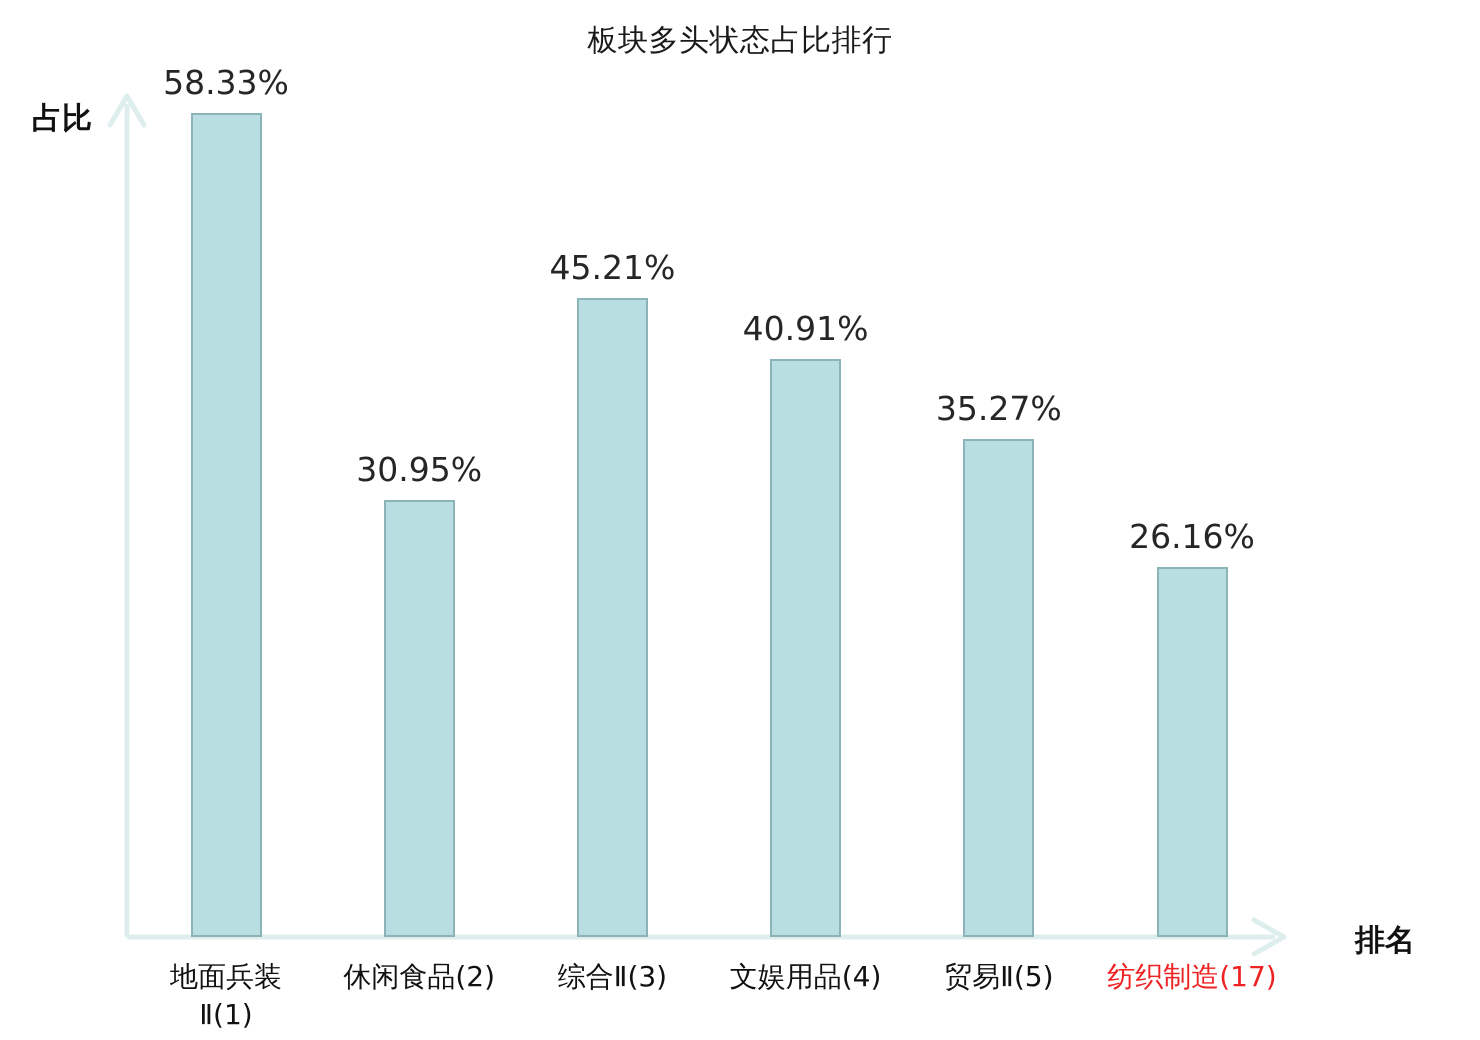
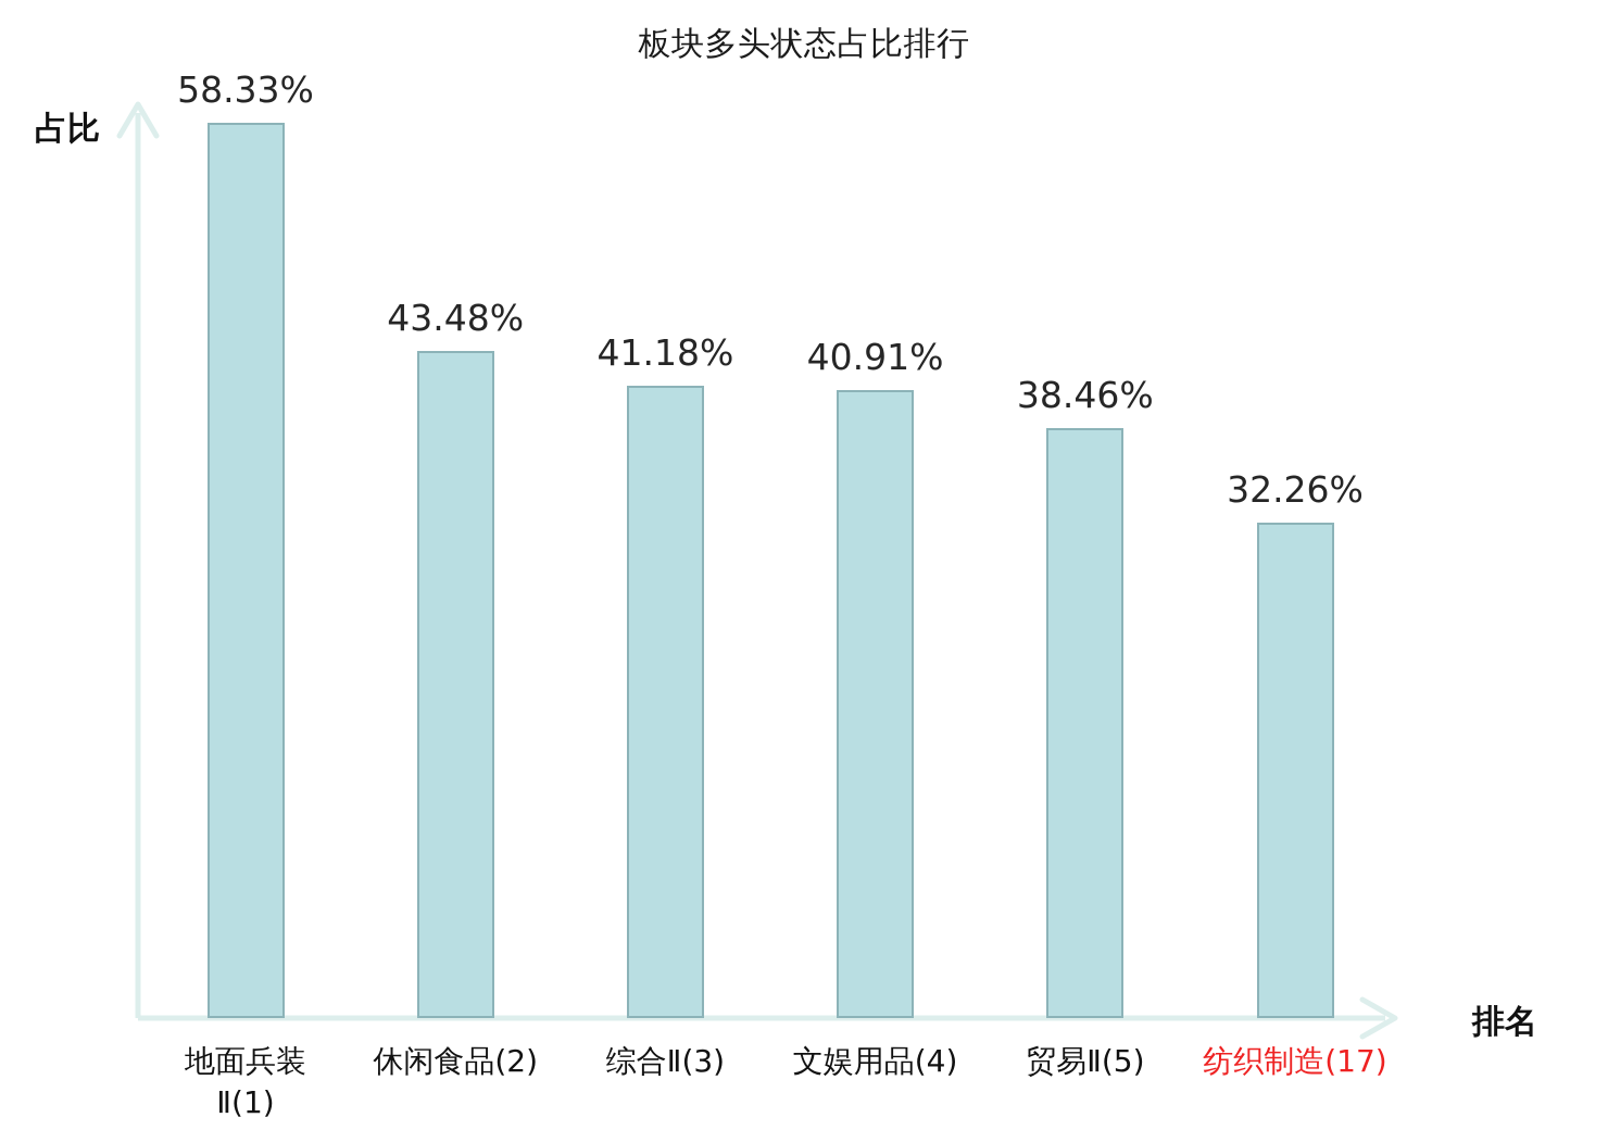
休闲食品(2): 30.95% -> 43.48%
综合Ⅱ(3): 45.21% -> 41.18%
贸易Ⅱ(5): 35.27% -> 38.46%
纺织制造(17): 26.16% -> 32.26%
